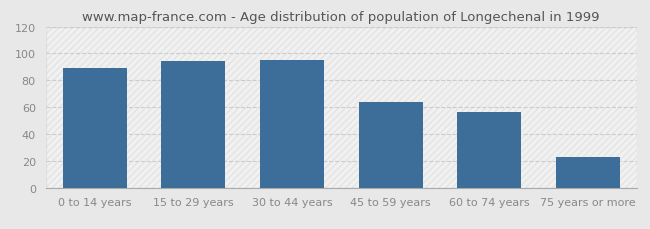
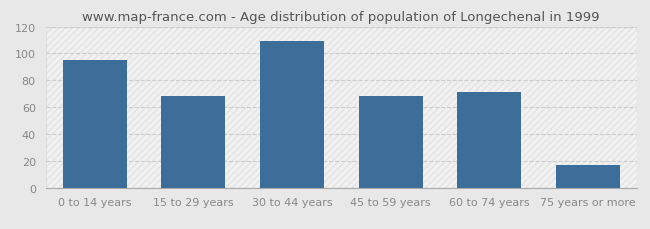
0 to 14 years: 89 -> 95
15 to 29 years: 94 -> 68
30 to 44 years: 95 -> 109
45 to 59 years: 64 -> 68
60 to 74 years: 56 -> 71
75 years or more: 23 -> 17
